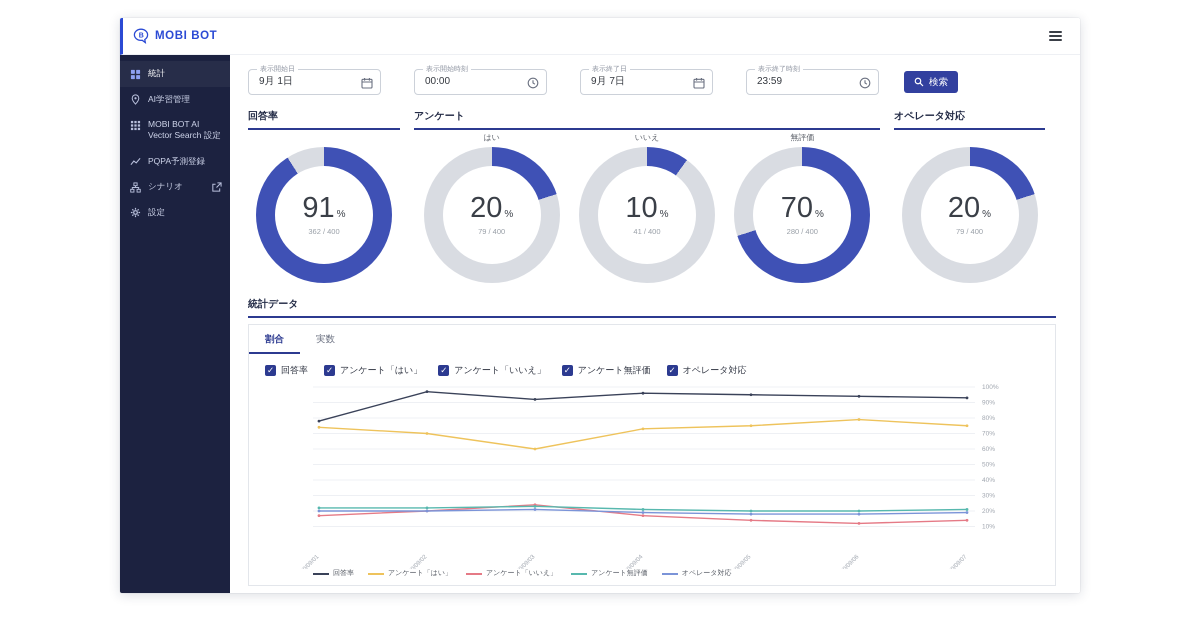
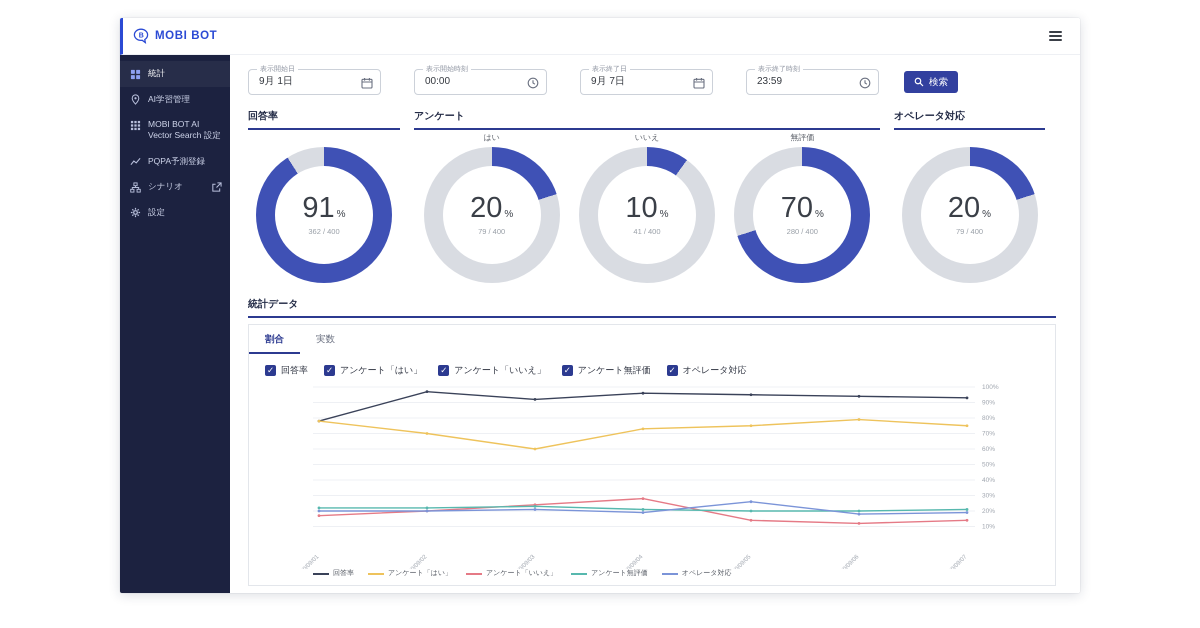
アンケート「はい」/2020/09/01: 74% -> 78%
アンケート「いいえ」/2020/09/04: 17% -> 28%
オペレータ対応/2020/09/05: 18% -> 26%
